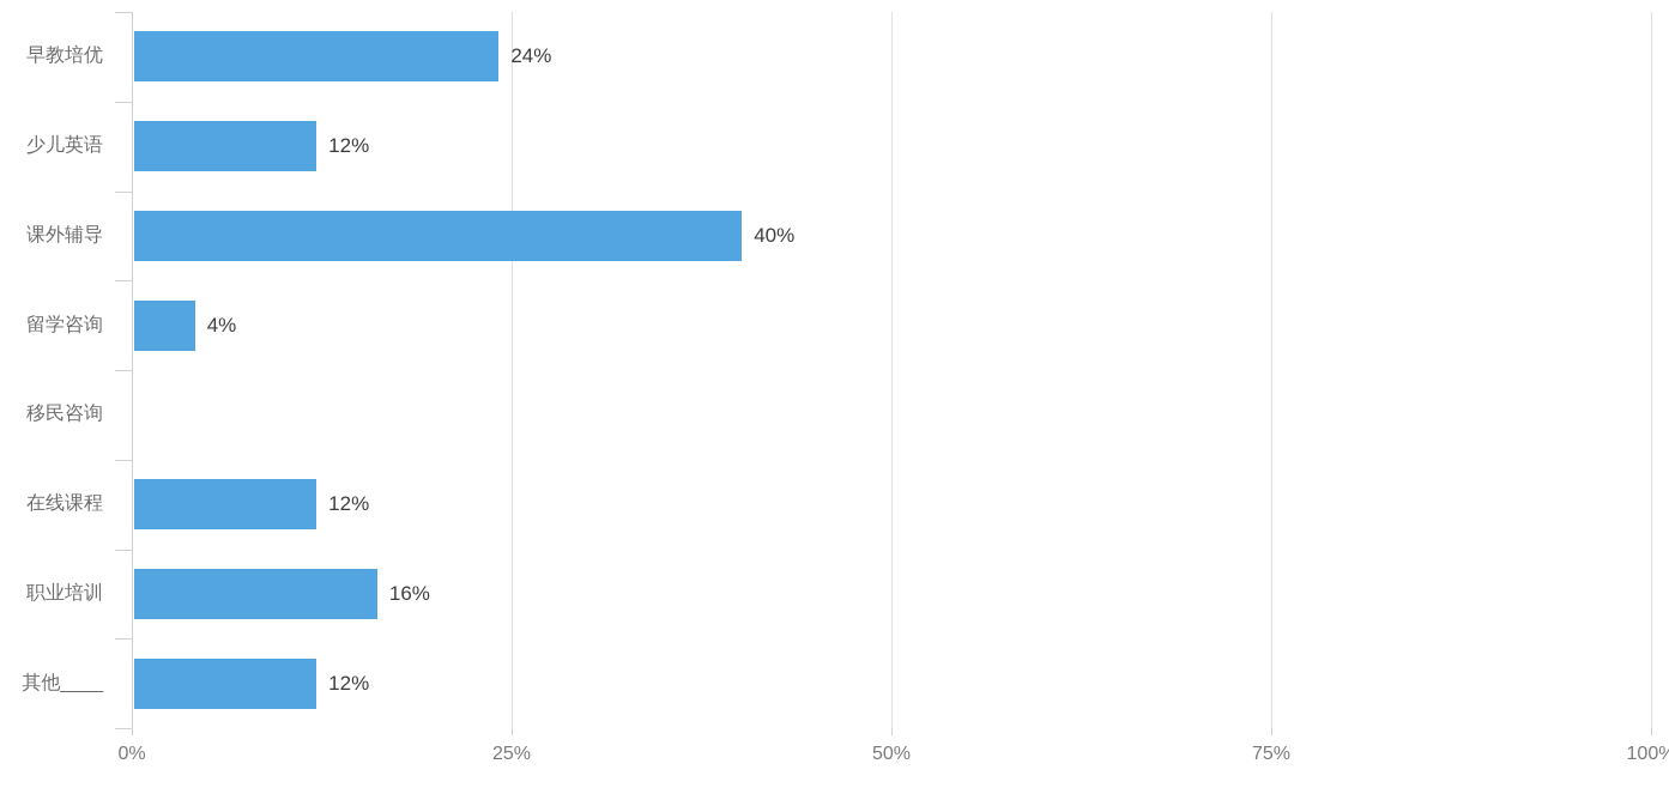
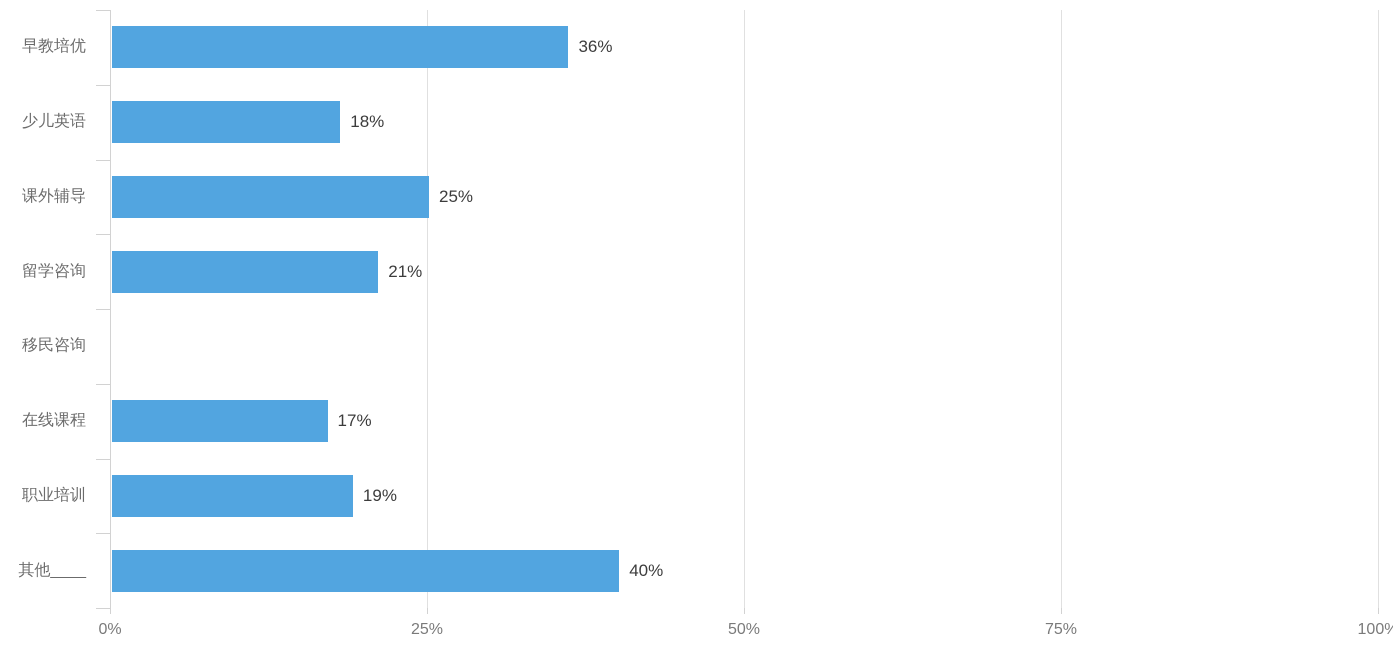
早教培优: 24% -> 36%
少儿英语: 12% -> 18%
课外辅导: 40% -> 25%
留学咨询: 4% -> 21%
在线课程: 12% -> 17%
职业培训: 16% -> 19%
其他____: 12% -> 40%
